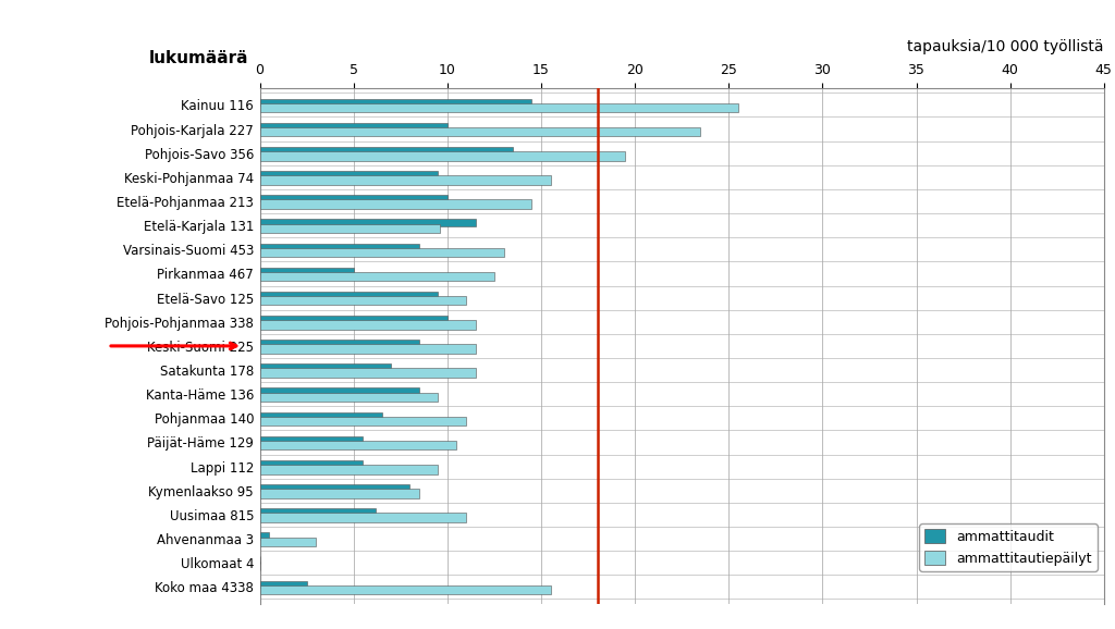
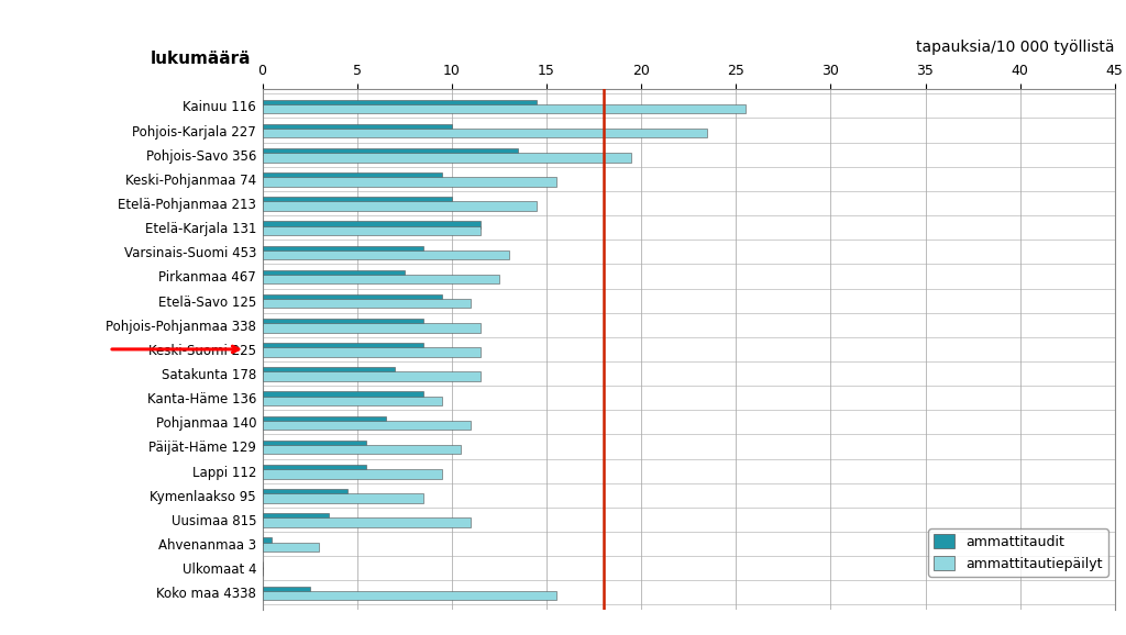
ammattitautiepäilyt/Etelä-Karjala 131: 9.6 -> 11.5
ammattitaudit/Pirkanmaa 467: 5.0 -> 7.5
ammattitaudit/Pohjois-Pohjanmaa 338: 10.0 -> 8.5
ammattitaudit/Kymenlaakso 95: 8.0 -> 4.5
ammattitaudit/Uusimaa 815: 6.2 -> 3.5
